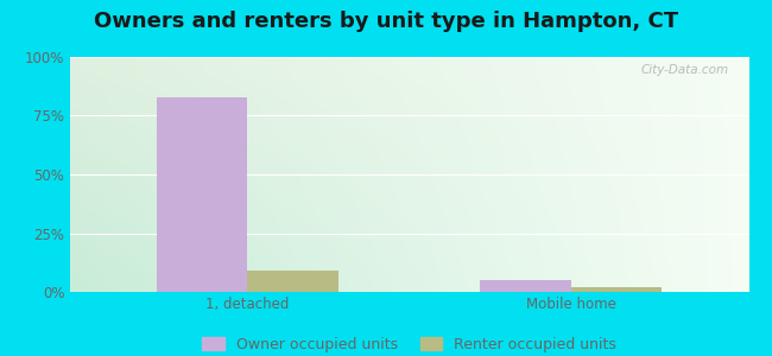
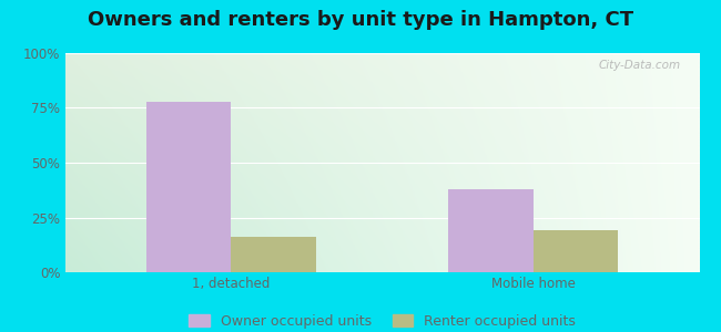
Owner occupied units/1, detached: 83% -> 78%
Renter occupied units/1, detached: 9% -> 16%
Owner occupied units/Mobile home: 5% -> 38%
Renter occupied units/Mobile home: 2% -> 19%
